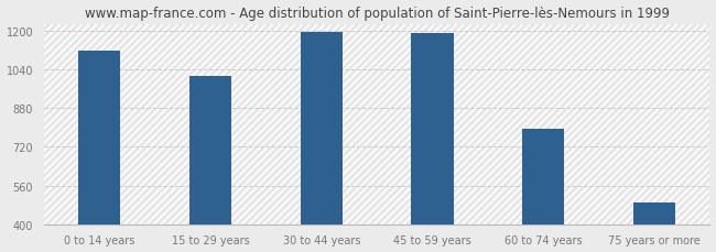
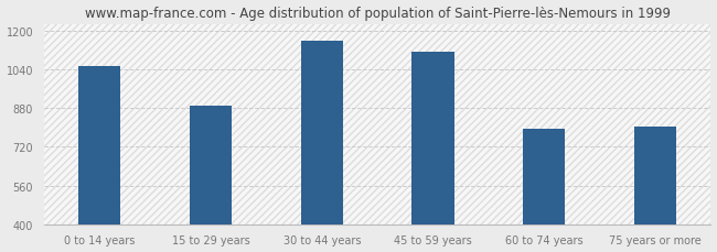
0 to 14 years: 1118 -> 1055
15 to 29 years: 1012 -> 890
30 to 44 years: 1197 -> 1160
45 to 59 years: 1190 -> 1115
75 years or more: 490 -> 805
